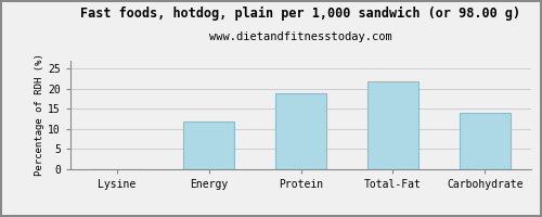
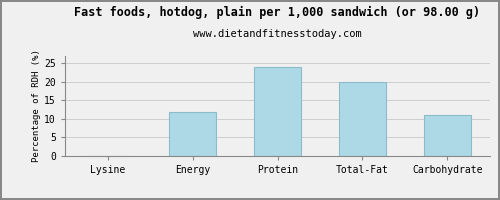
Protein: 19 -> 24
Total-Fat: 22 -> 20
Carbohydrate: 14 -> 11
